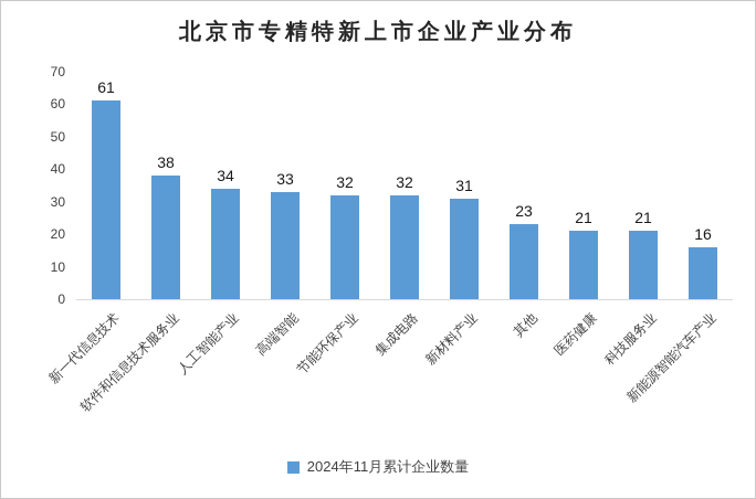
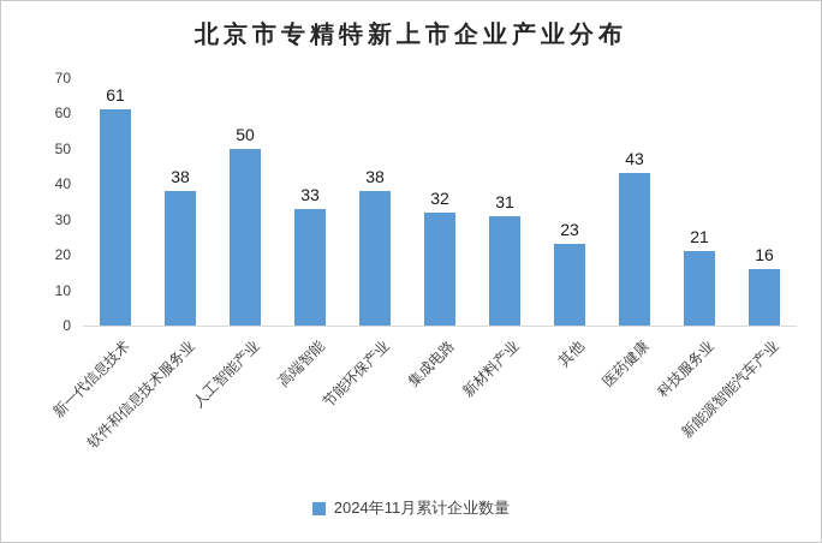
人工智能产业: 34 -> 50
节能环保产业: 32 -> 38
医药健康: 21 -> 43
